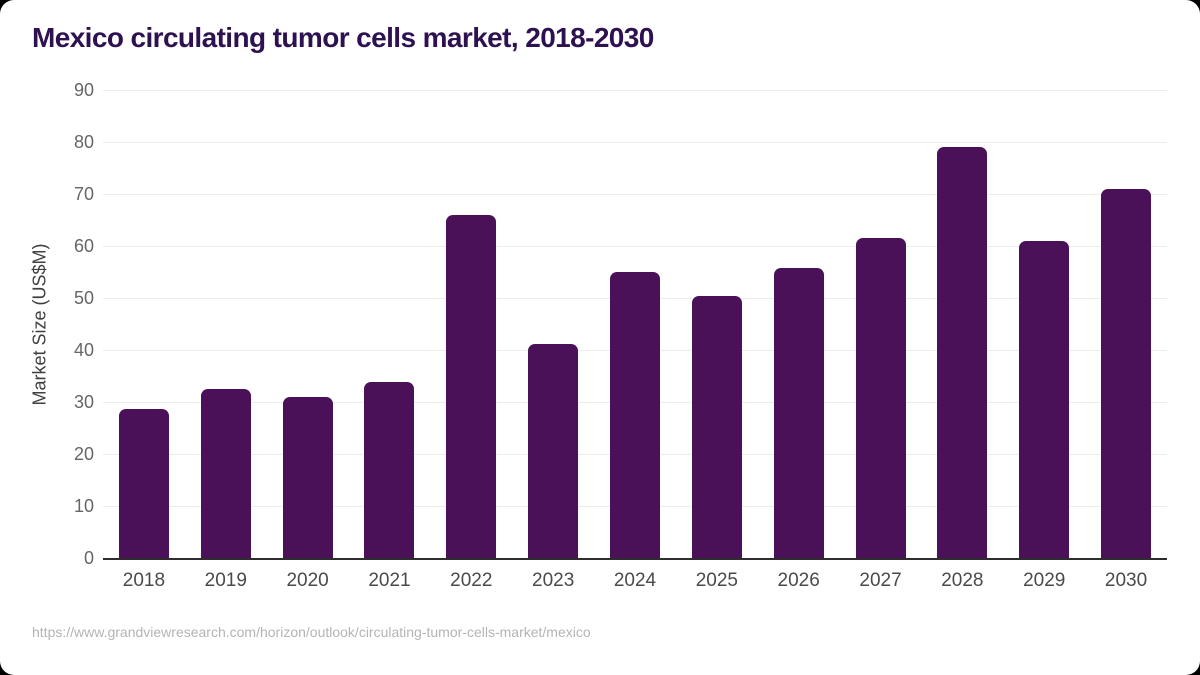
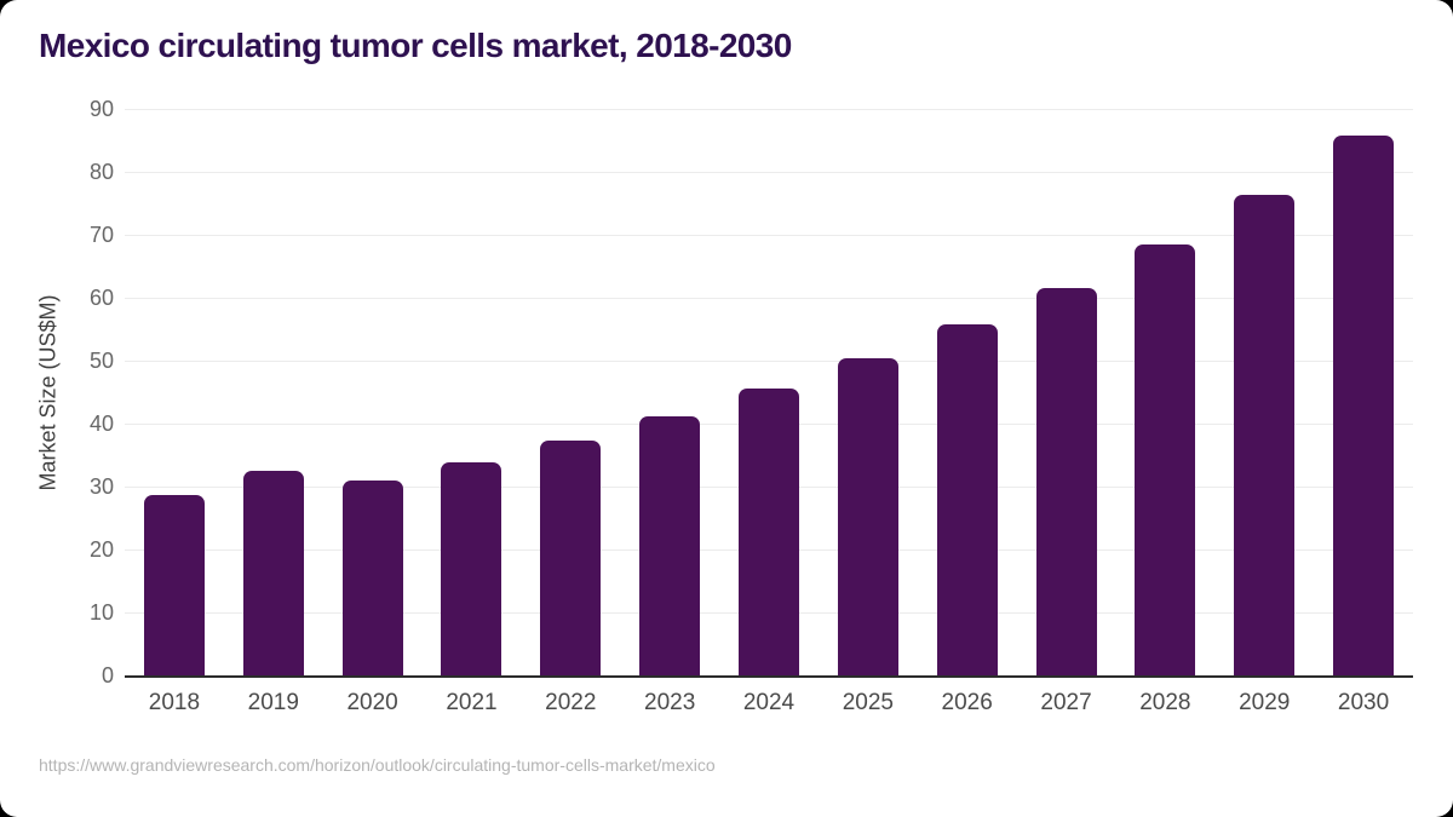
2022: 66 -> 37
2024: 55 -> 46
2028: 79 -> 68
2029: 61 -> 76
2030: 71 -> 86
